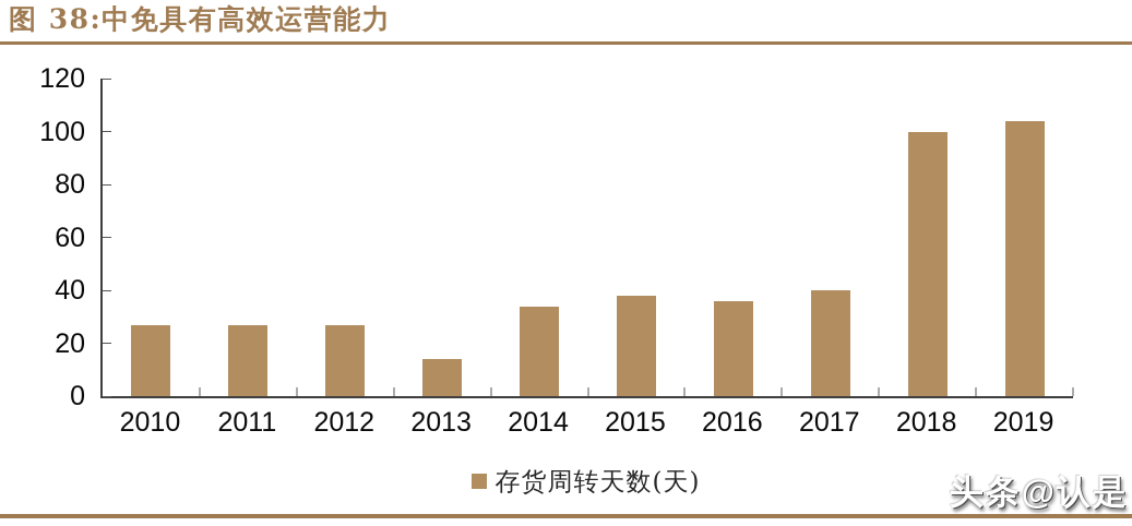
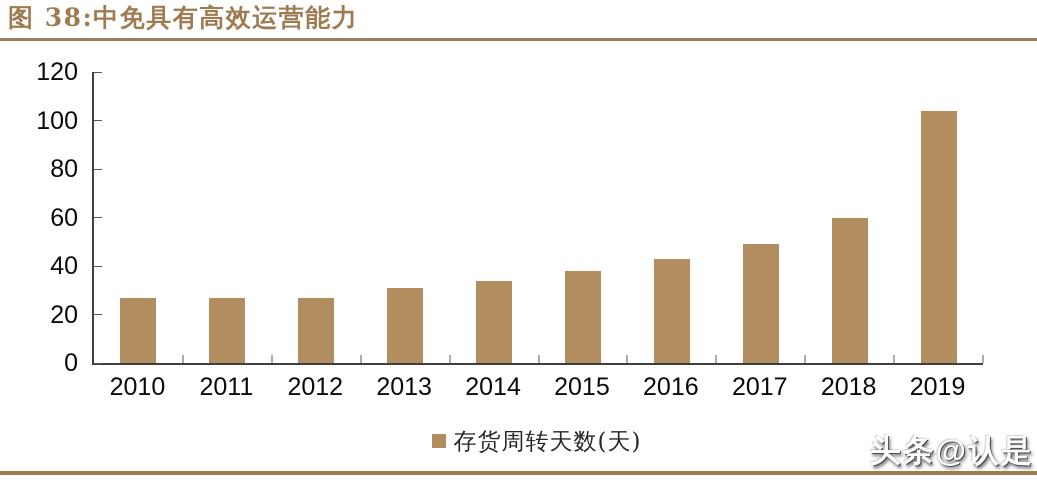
2013: 14 -> 31
2016: 36 -> 43
2017: 40 -> 49
2018: 100 -> 60
